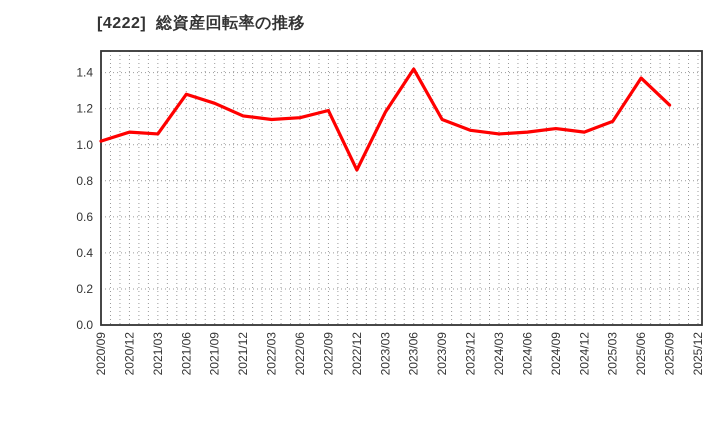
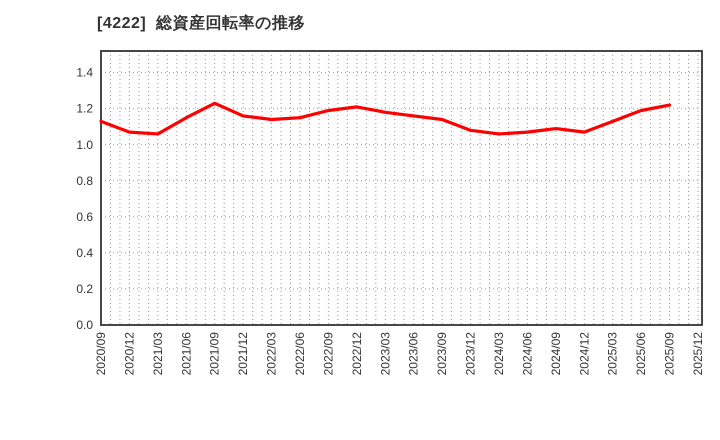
2020/09: 1.02 -> 1.13
2021/06: 1.28 -> 1.15
2022/12: 0.86 -> 1.21
2023/06: 1.42 -> 1.16
2025/06: 1.37 -> 1.19
